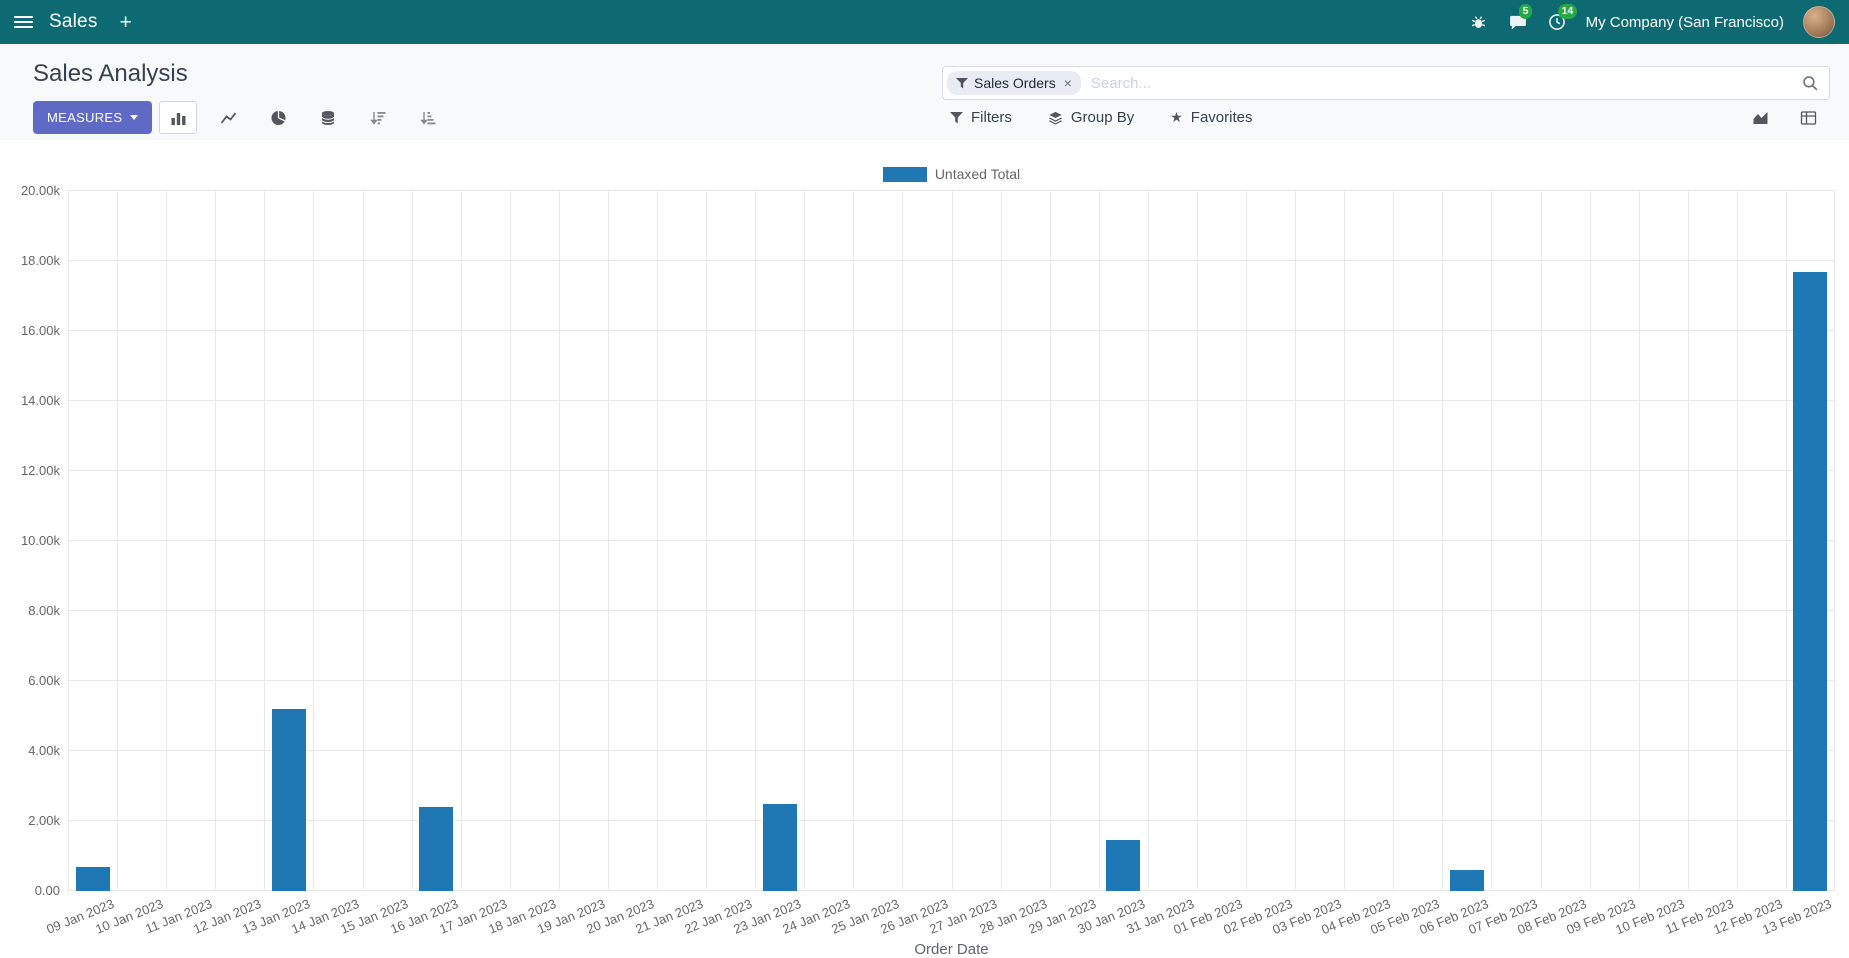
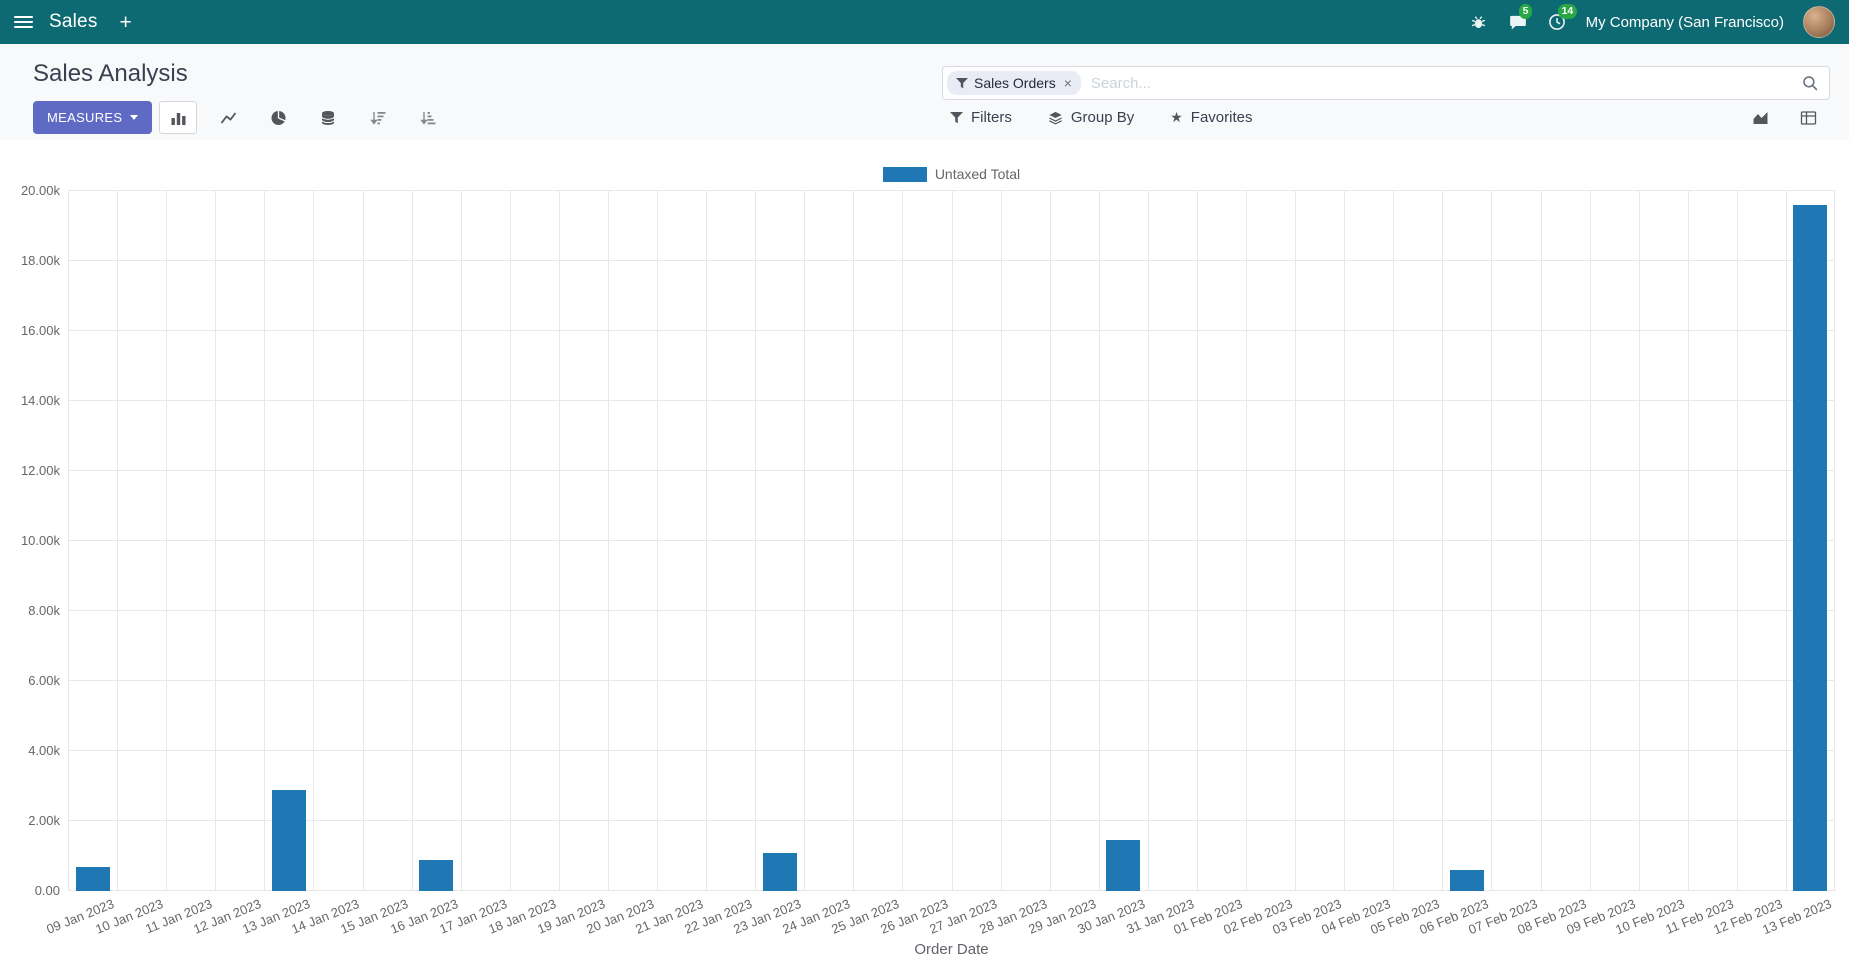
13 Jan 2023: 5.2k -> 2.9k
16 Jan 2023: 2.4k -> 0.9k
23 Jan 2023: 2.5k -> 1.1k
13 Feb 2023: 17.7k -> 19.6k
